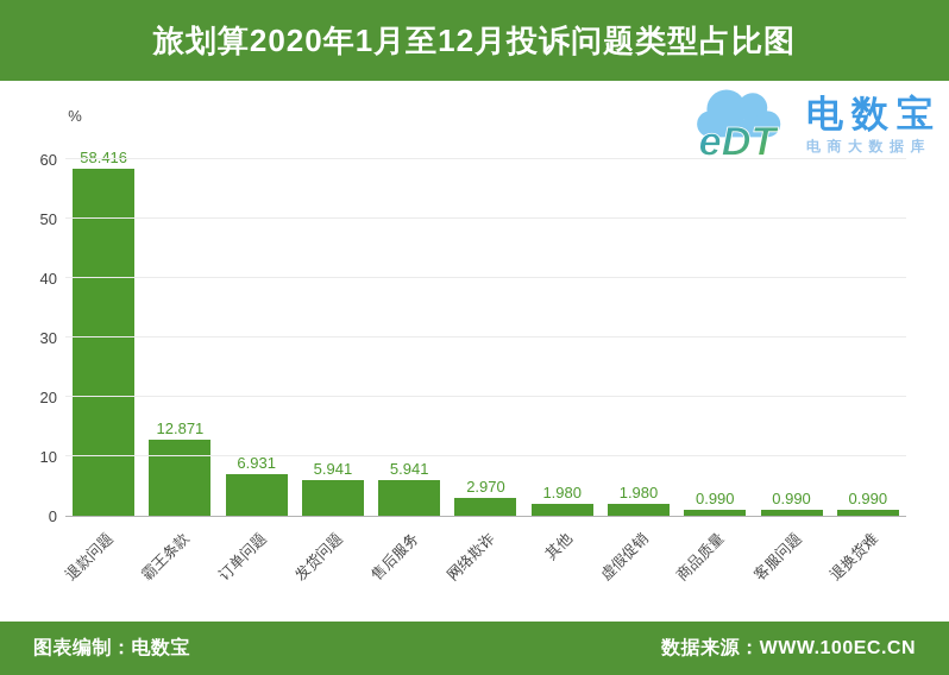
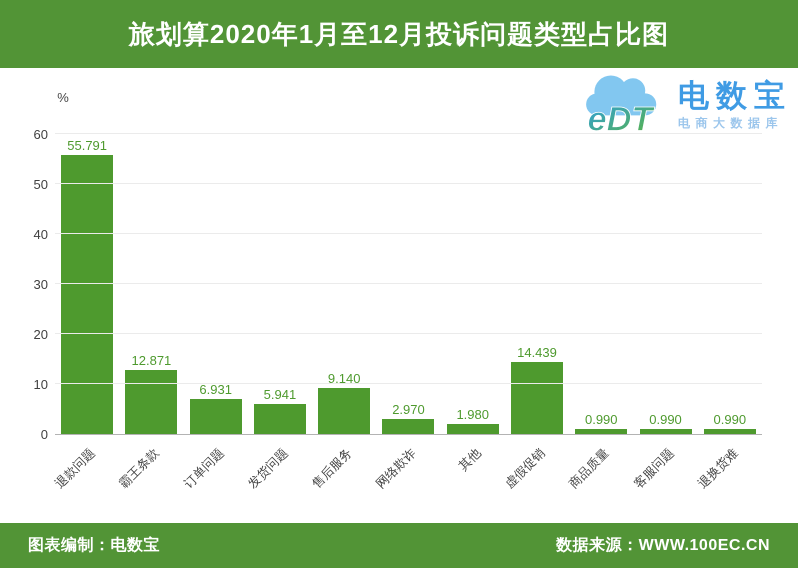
退款问题: 58.416 -> 55.791
售后服务: 5.941 -> 9.140
虚假促销: 1.980 -> 14.439
